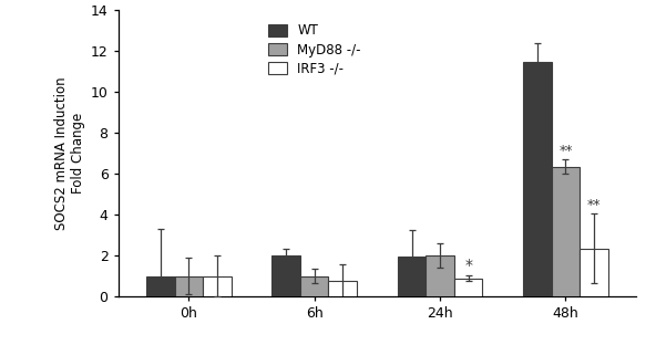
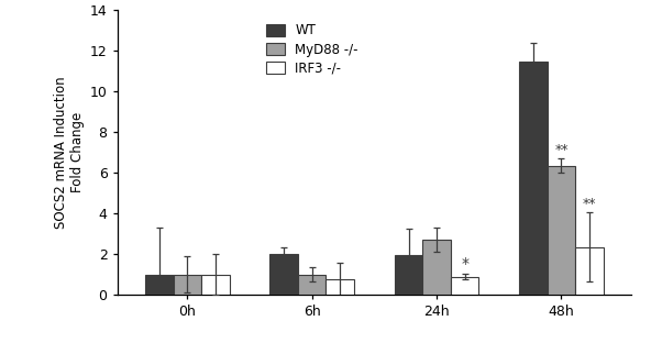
MyD88 -/-/24h: 2.0 -> 2.7
